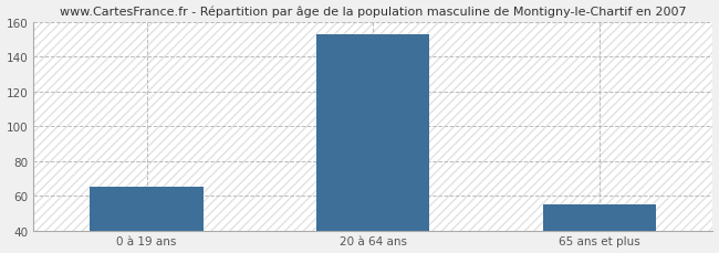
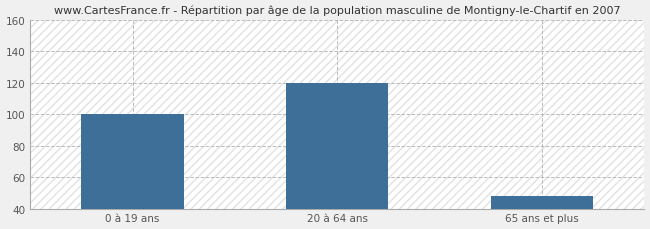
0 à 19 ans: 65 -> 100
20 à 64 ans: 153 -> 120
65 ans et plus: 55 -> 48
